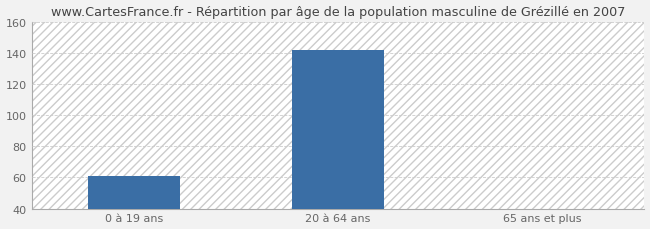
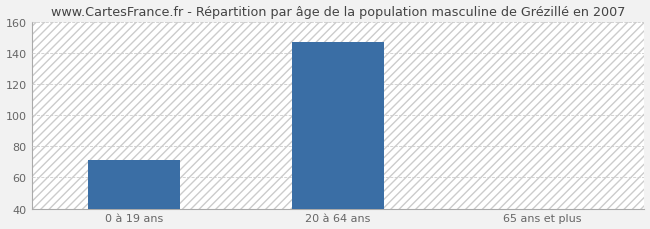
0 à 19 ans: 61 -> 71
20 à 64 ans: 142 -> 147
